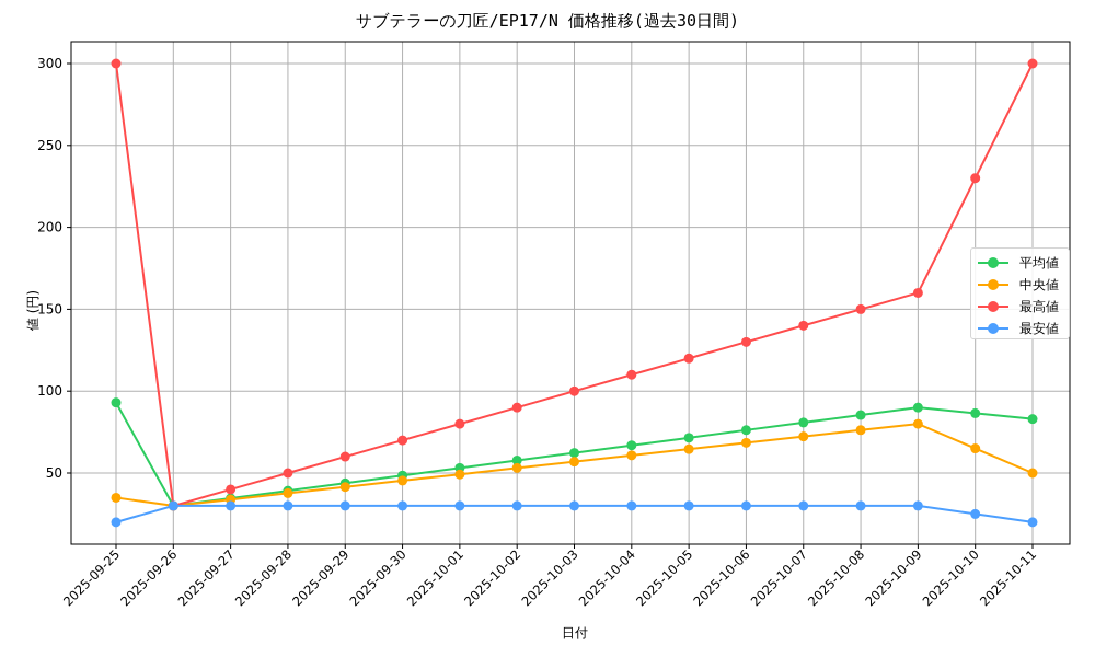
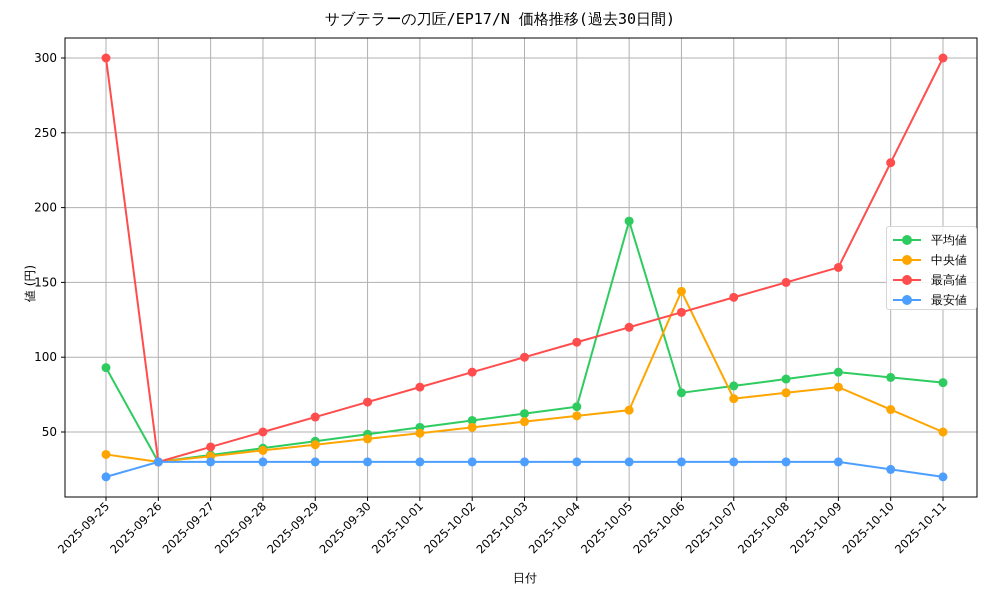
平均値/2025-10-05: 72 -> 191
中央値/2025-10-06: 68 -> 144
